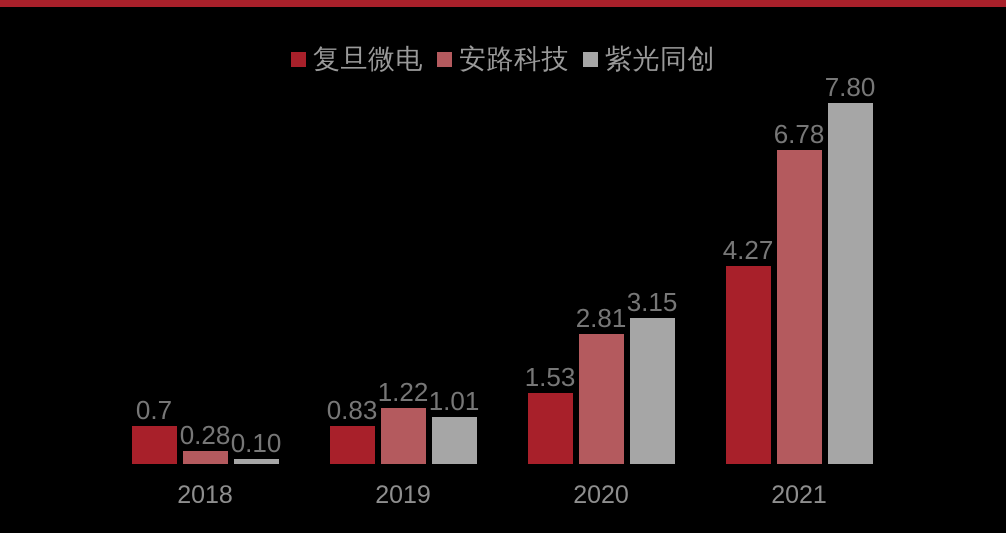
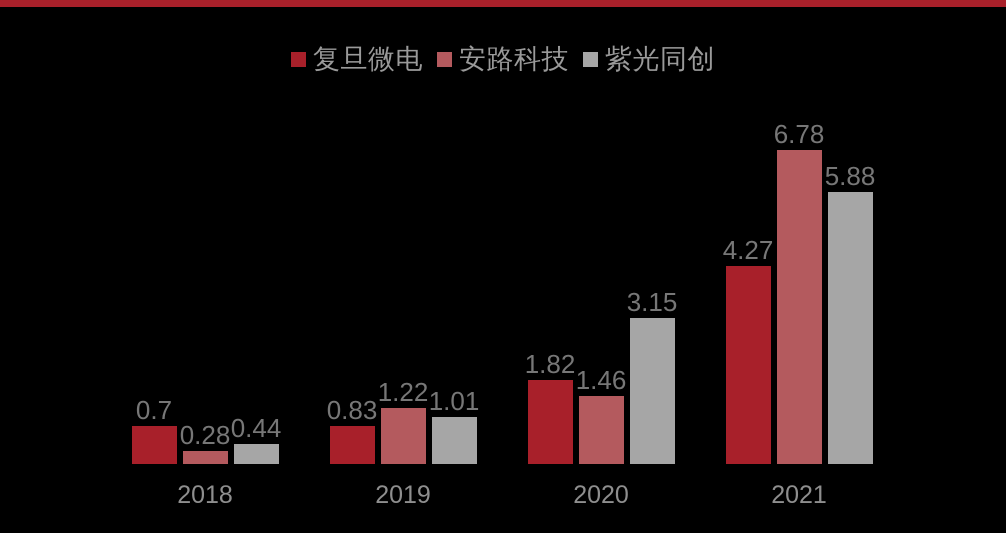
紫光同创/2018: 0.10 -> 0.44
复旦微电/2020: 1.53 -> 1.82
安路科技/2020: 2.81 -> 1.46
紫光同创/2021: 7.80 -> 5.88
